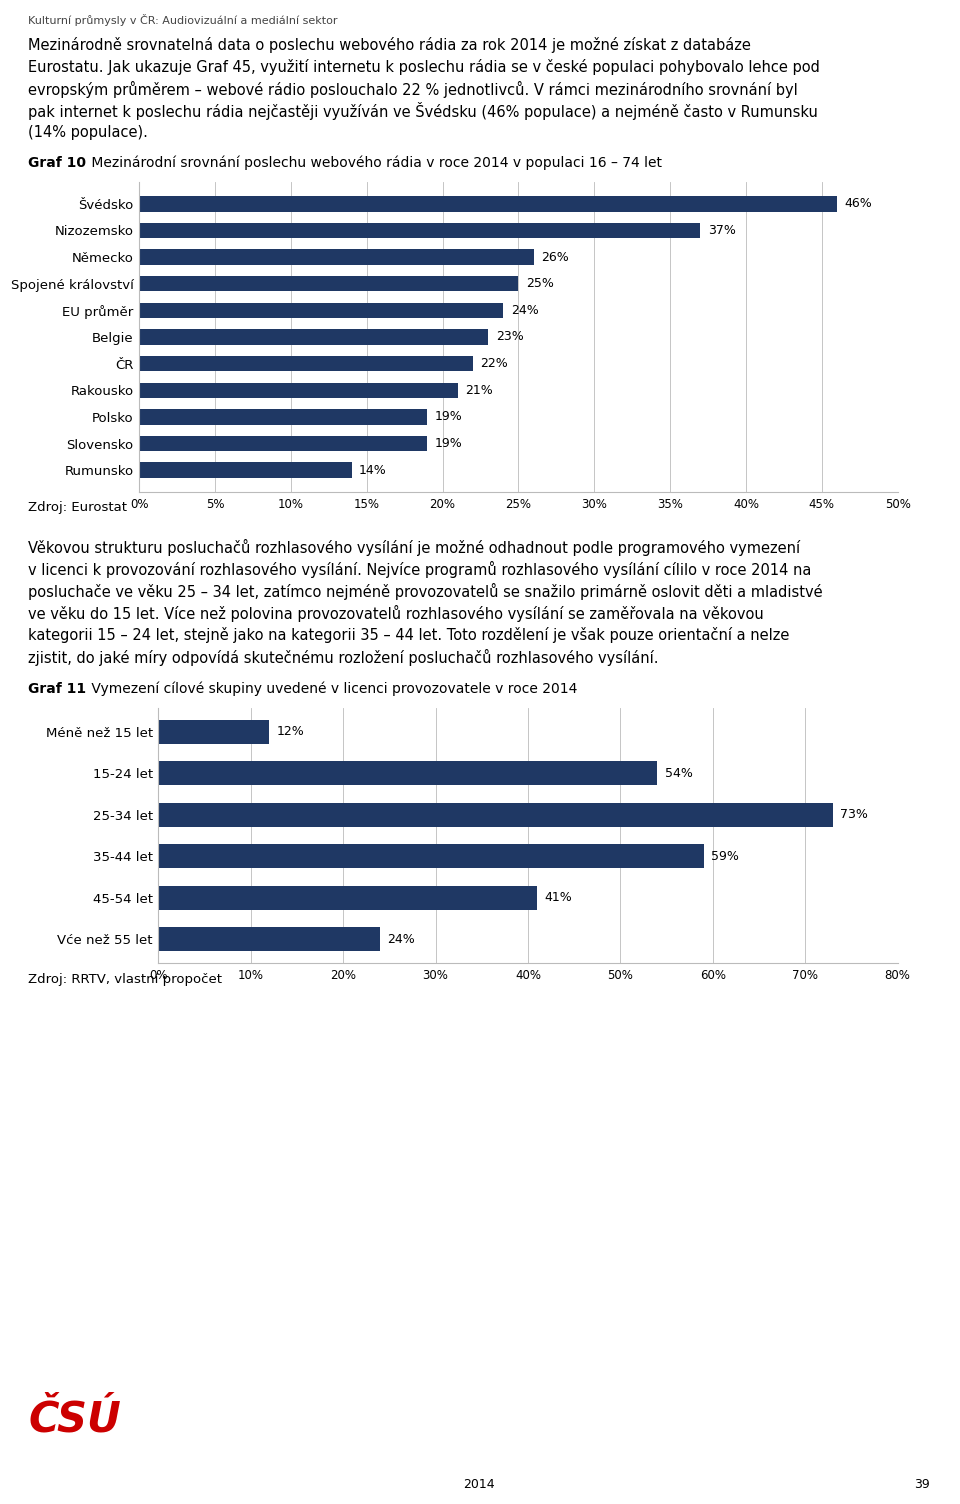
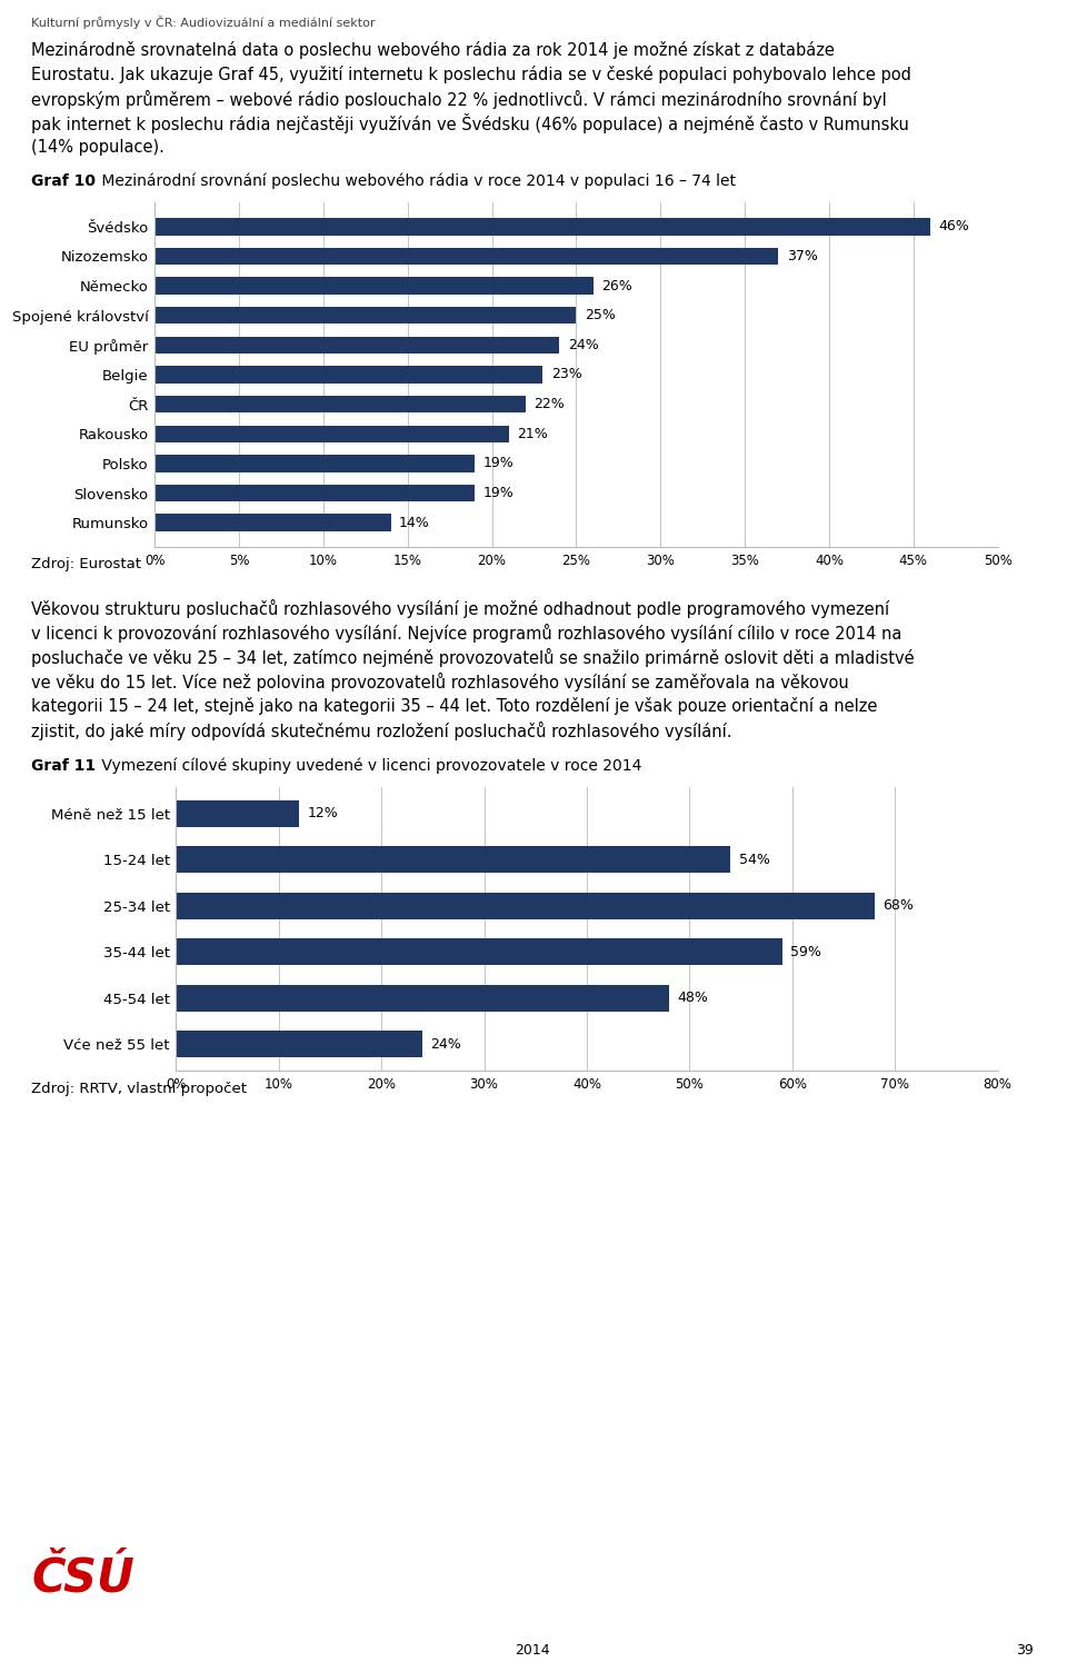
25-34 let: 73% -> 68%
45-54 let: 41% -> 48%
